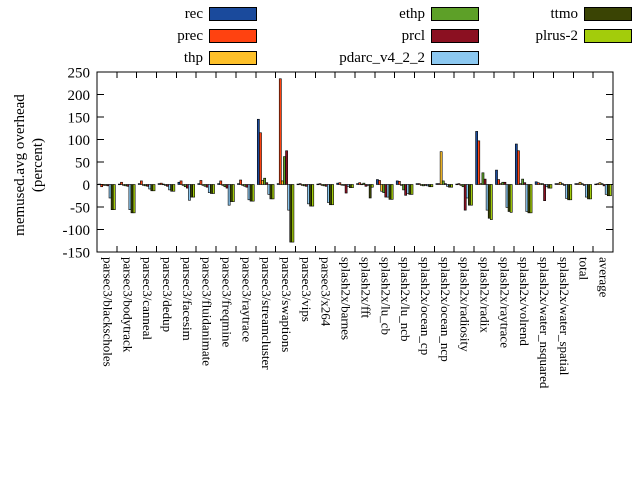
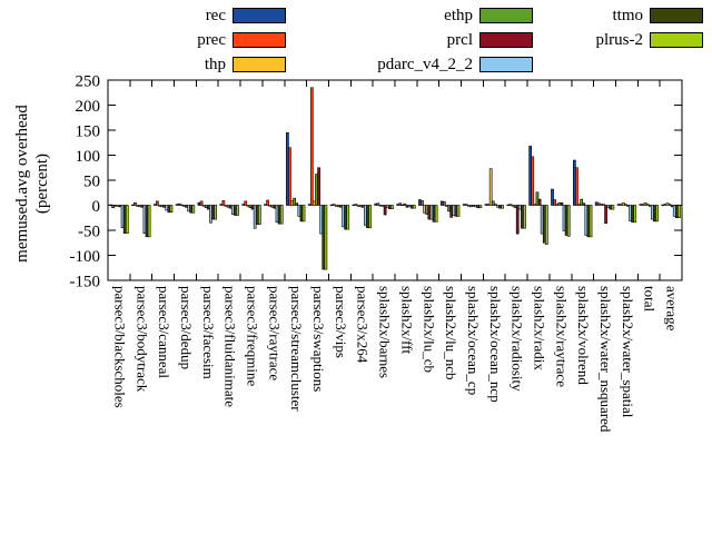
pdarc_v4_2_2/parsec3/blackscholes: -30 -> -40
ttmo/splash2x/fft: -30 -> -10
pdarc_v4_2_2/splash2x/radiosity: -30 -> -10
